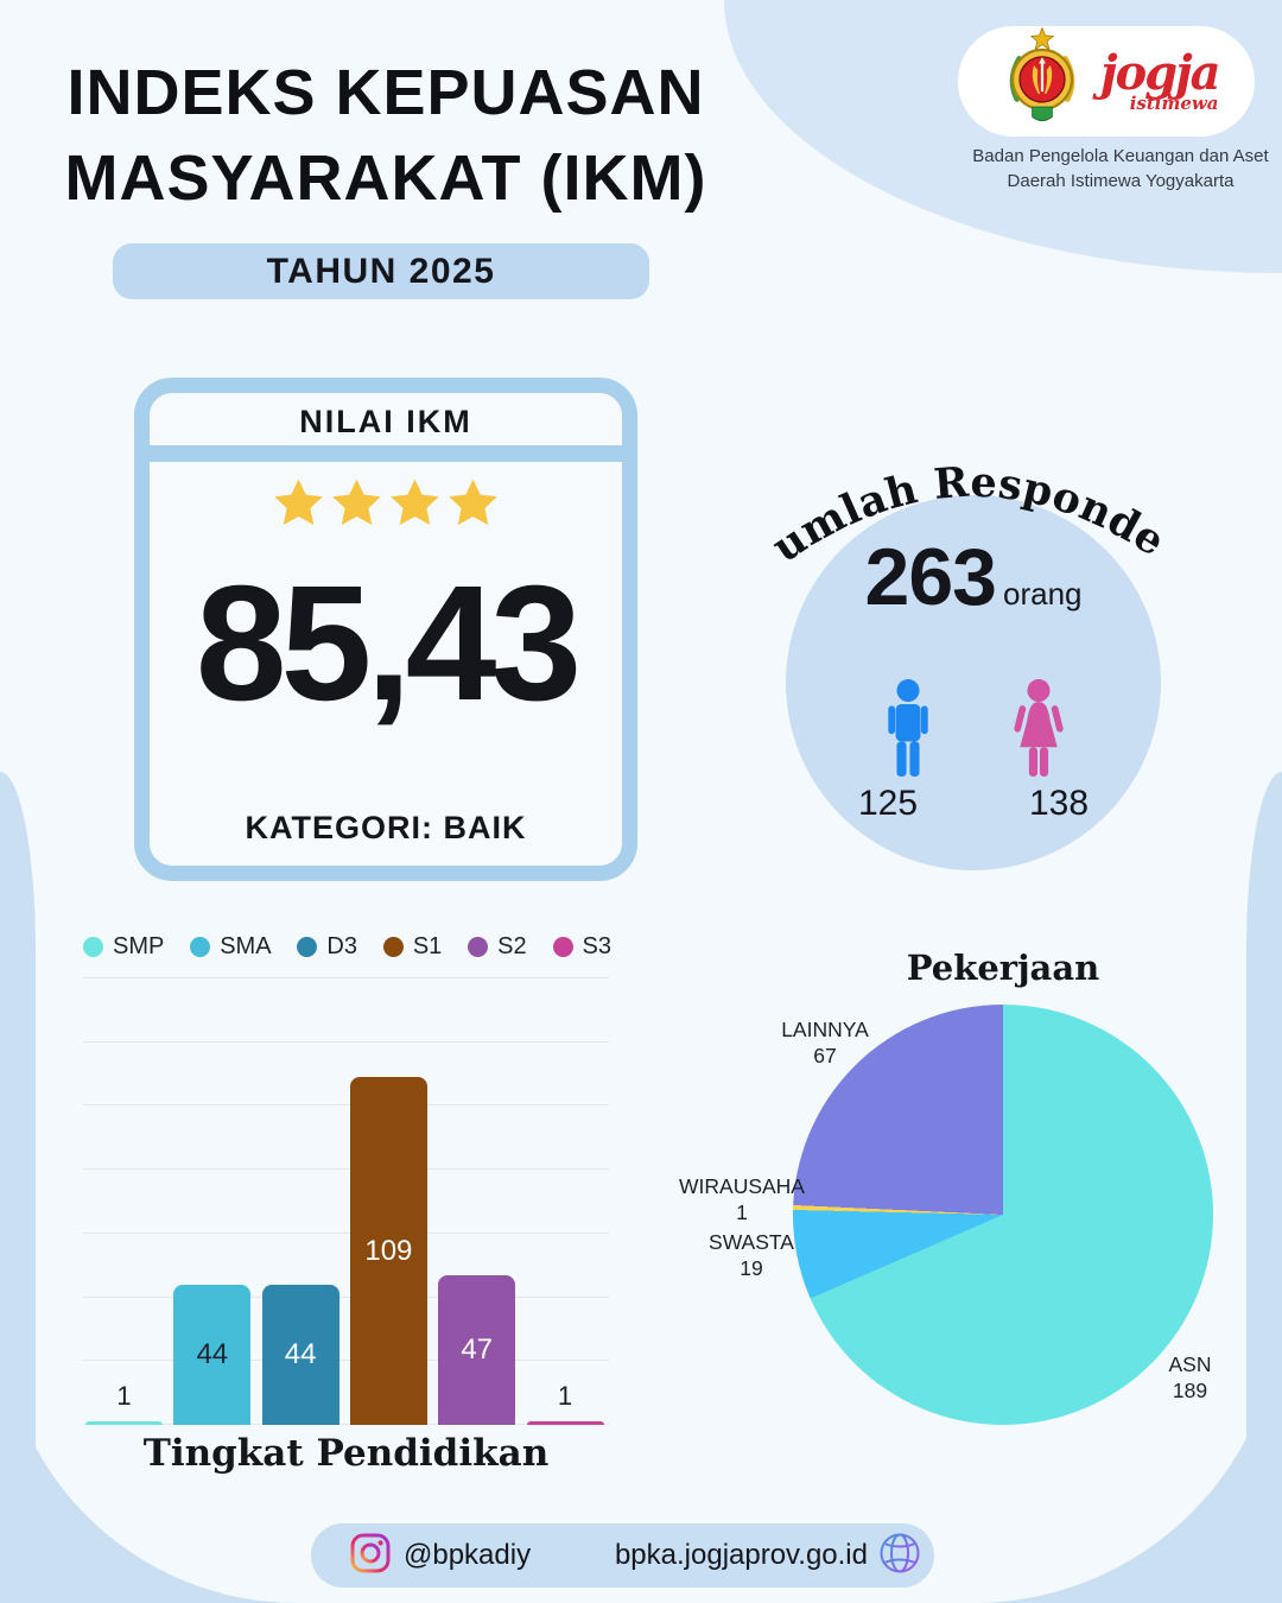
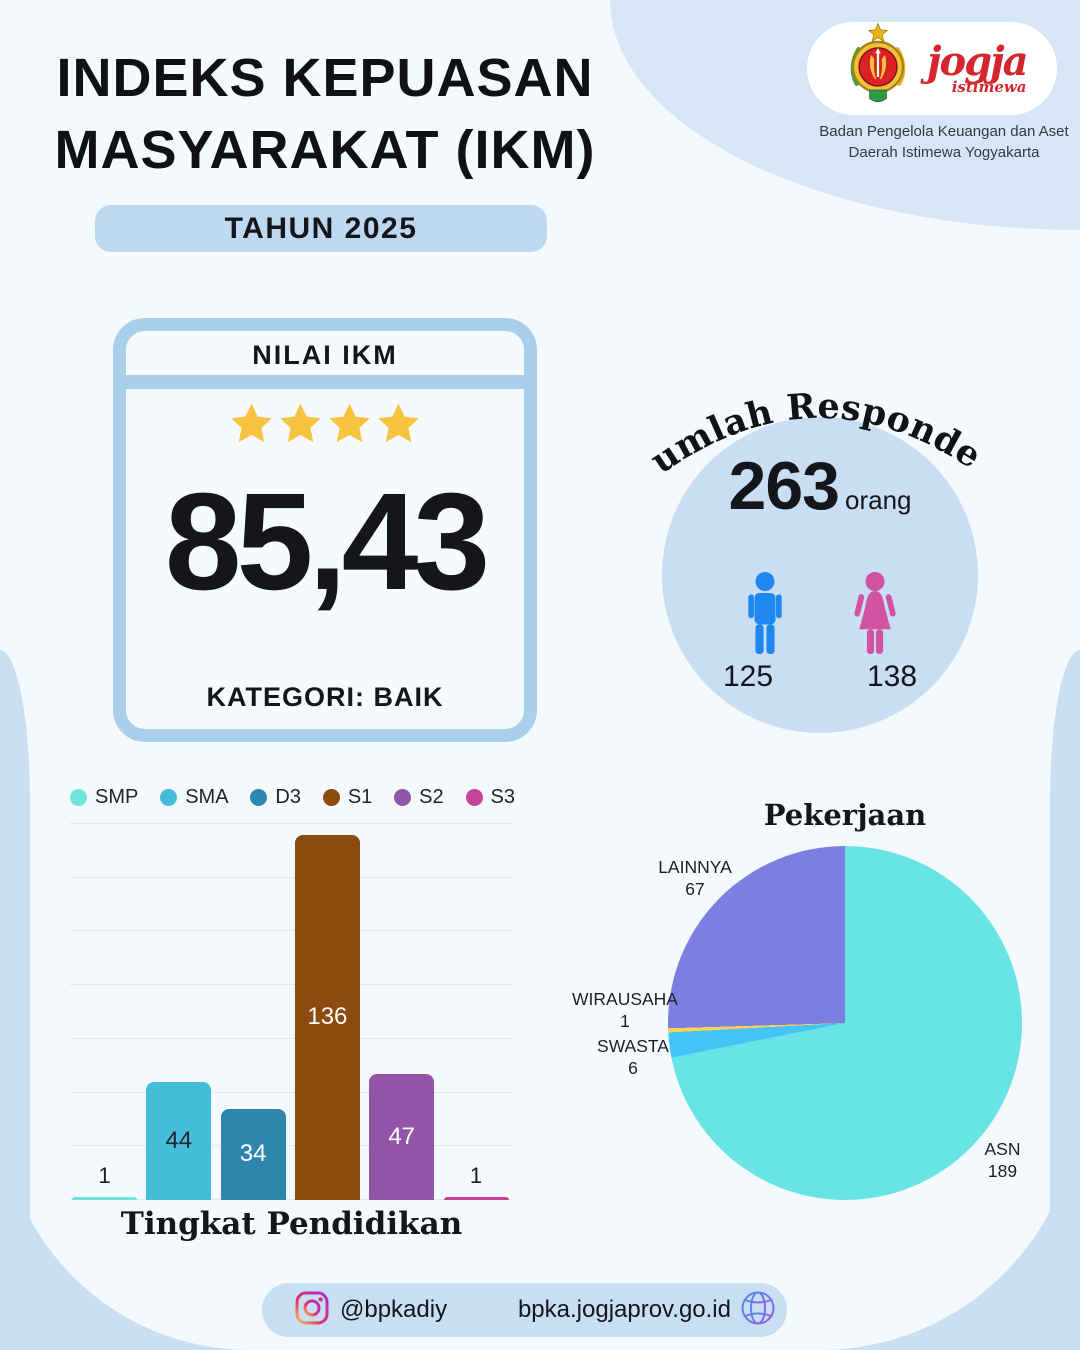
Tingkat Pendidikan/D3: 44 -> 34
Tingkat Pendidikan/S1: 109 -> 136
Pekerjaan/SWASTA: 19 -> 6
